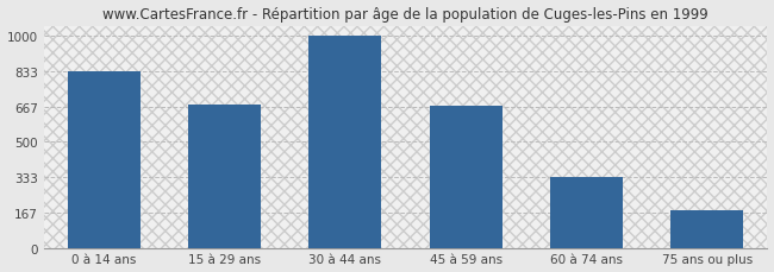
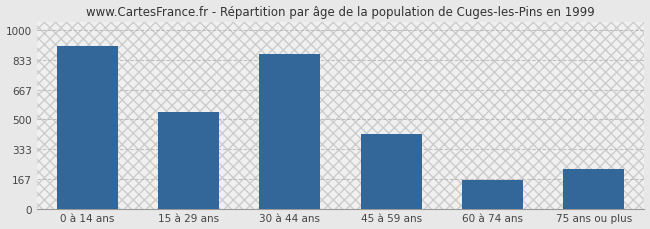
0 à 14 ans: 830 -> 910
15 à 29 ans: 680 -> 540
30 à 44 ans: 1000 -> 870
45 à 59 ans: 670 -> 420
60 à 74 ans: 330 -> 160
75 ans ou plus: 180 -> 220
